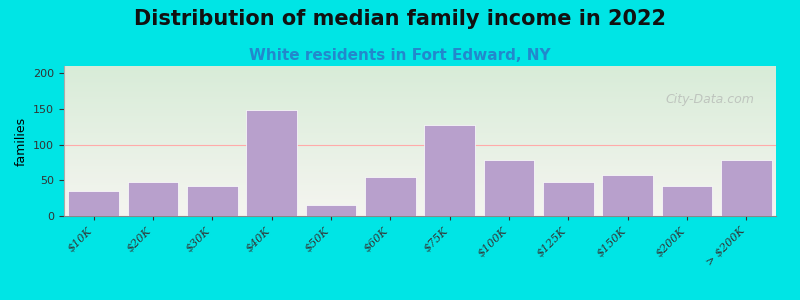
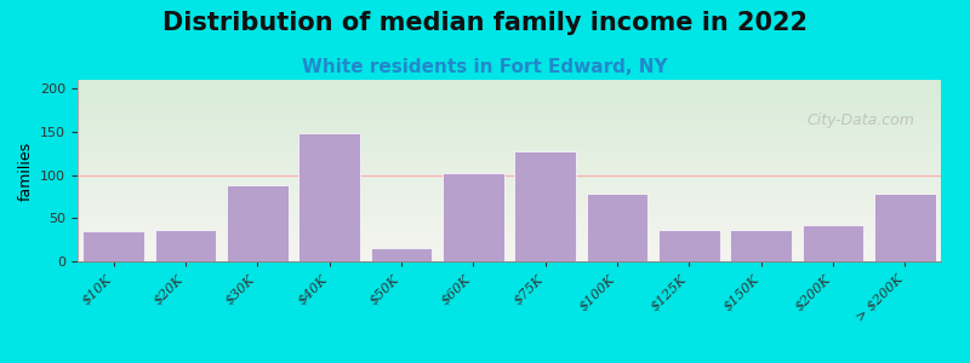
$20K: 47 -> 36
$30K: 42 -> 88
$60K: 54 -> 102
$125K: 48 -> 36
$150K: 58 -> 36
